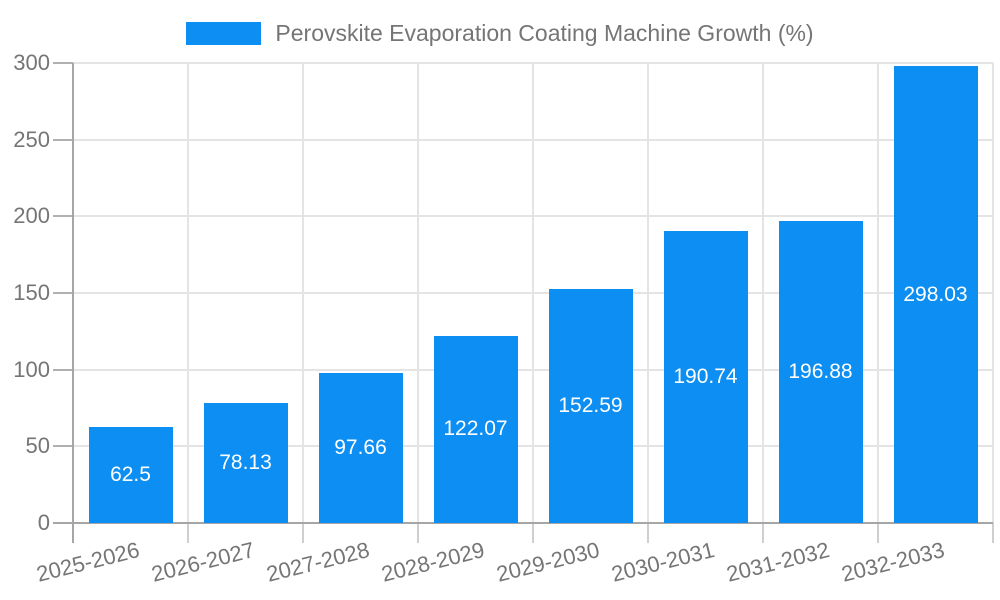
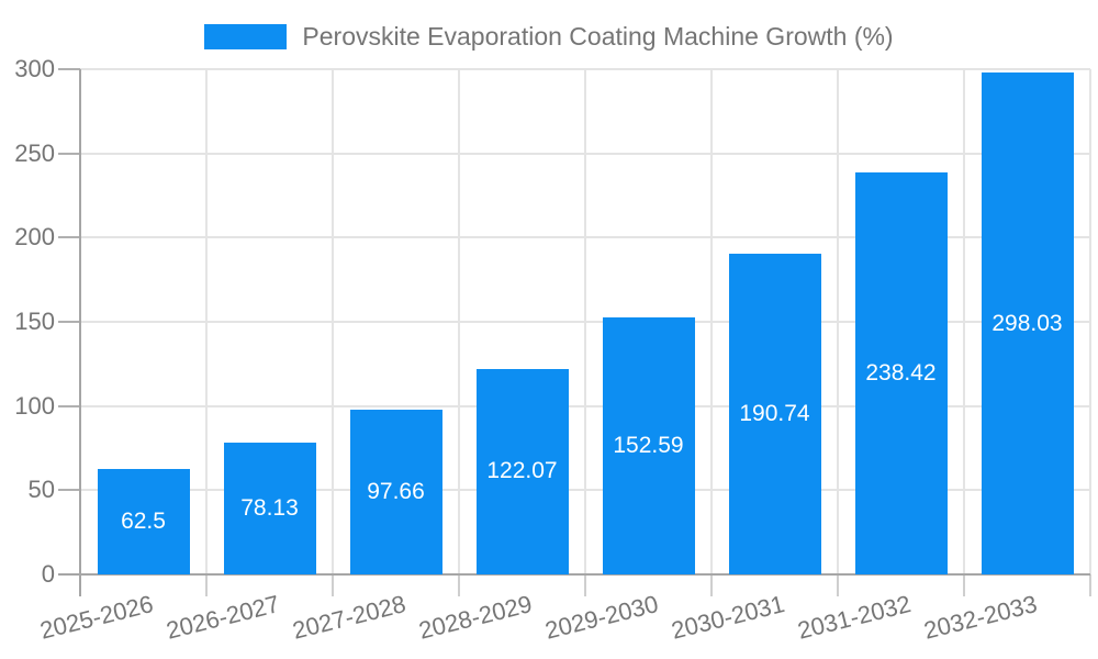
2031-2032: 196.88 -> 238.42
